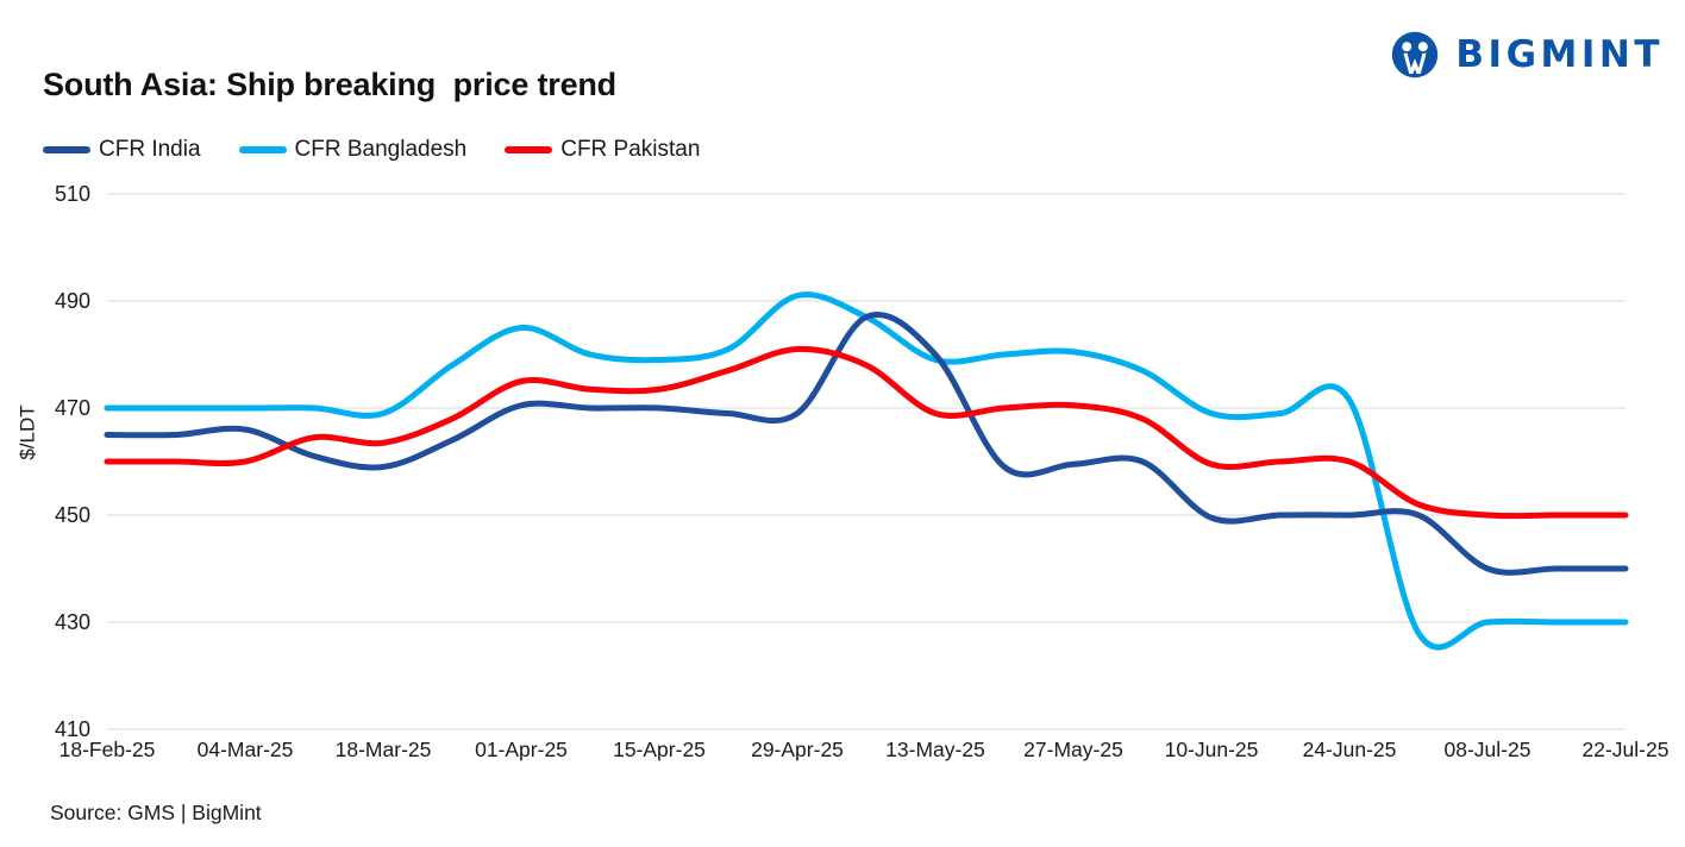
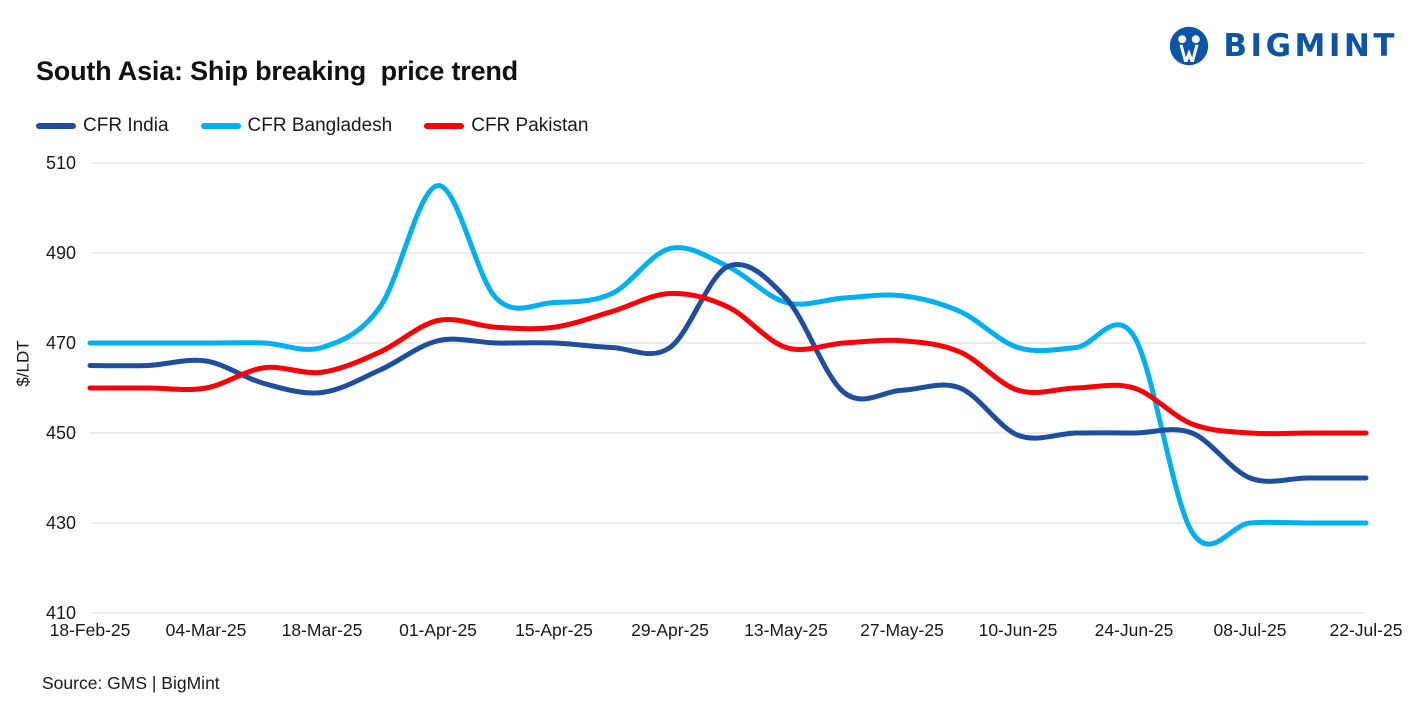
CFR Bangladesh/01-Apr-25: 485 -> 505
